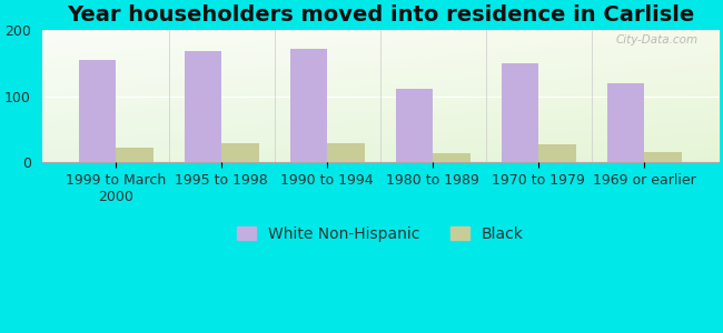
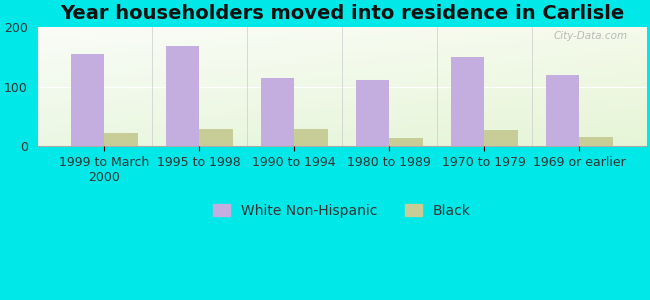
White Non-Hispanic/1990 to 1994: 172 -> 115
